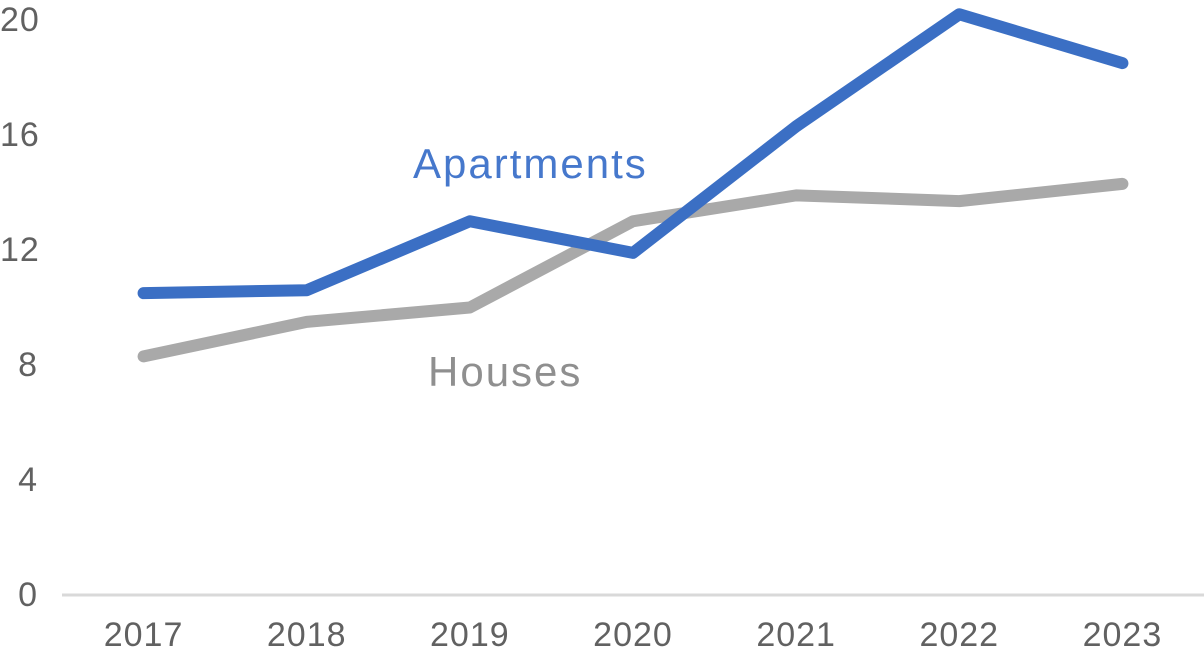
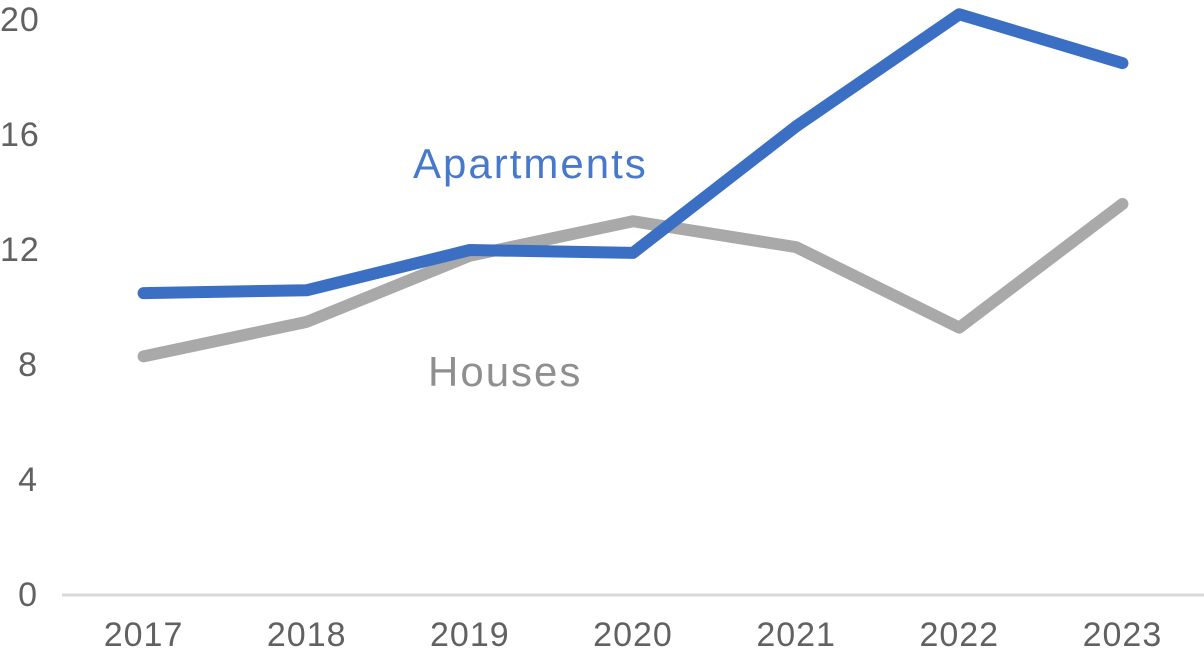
Apartments/2019: 13.0 -> 12.0
Houses/2019: 10.0 -> 11.8
Houses/2021: 13.9 -> 12.1
Houses/2022: 13.7 -> 9.3
Houses/2023: 14.3 -> 13.6
